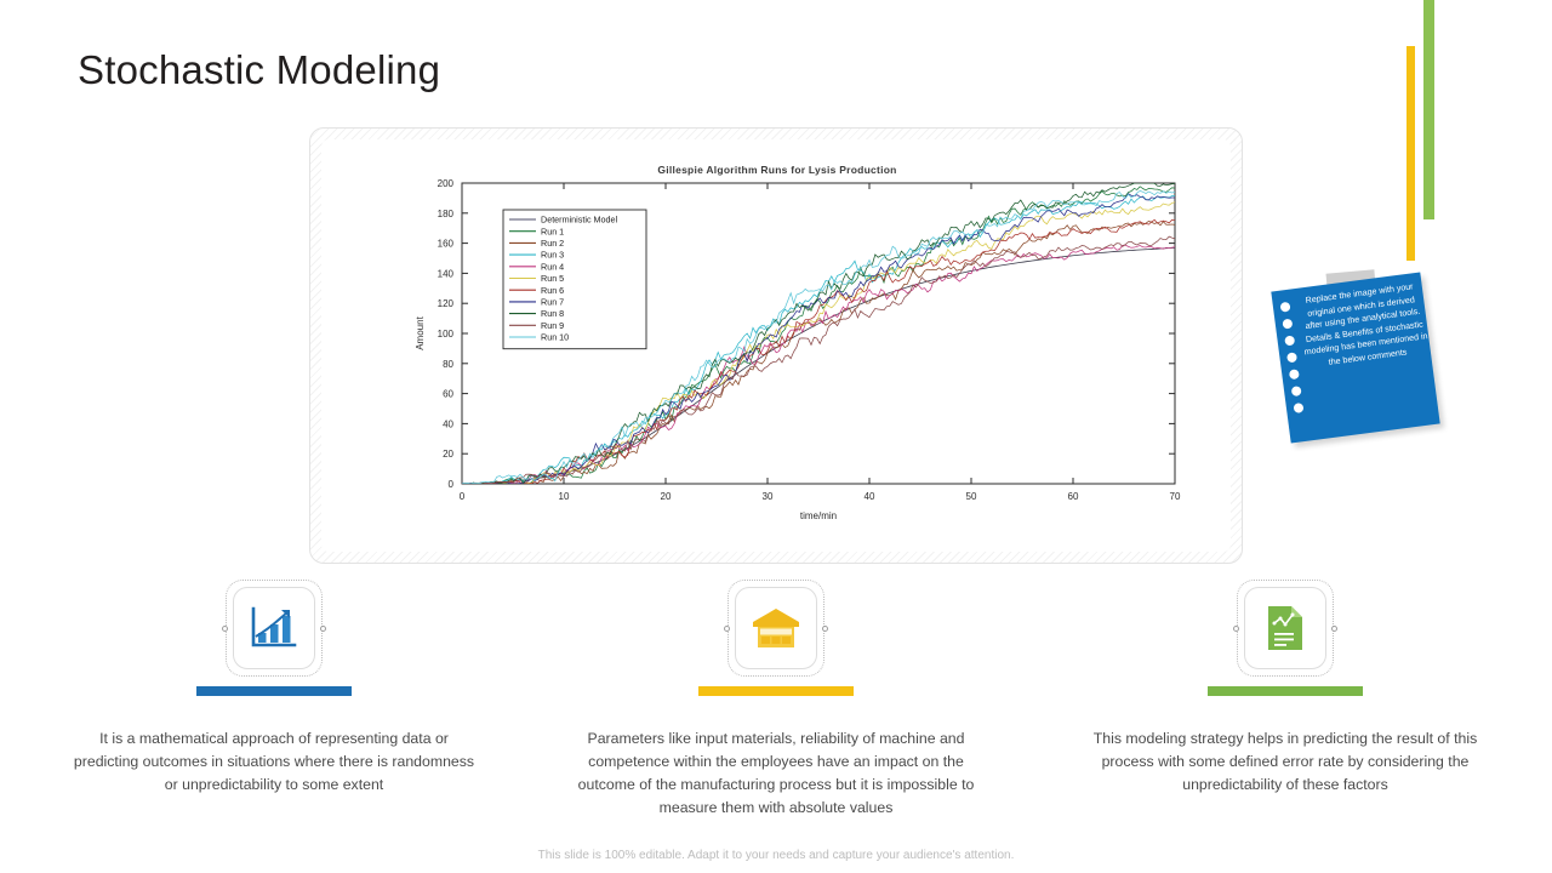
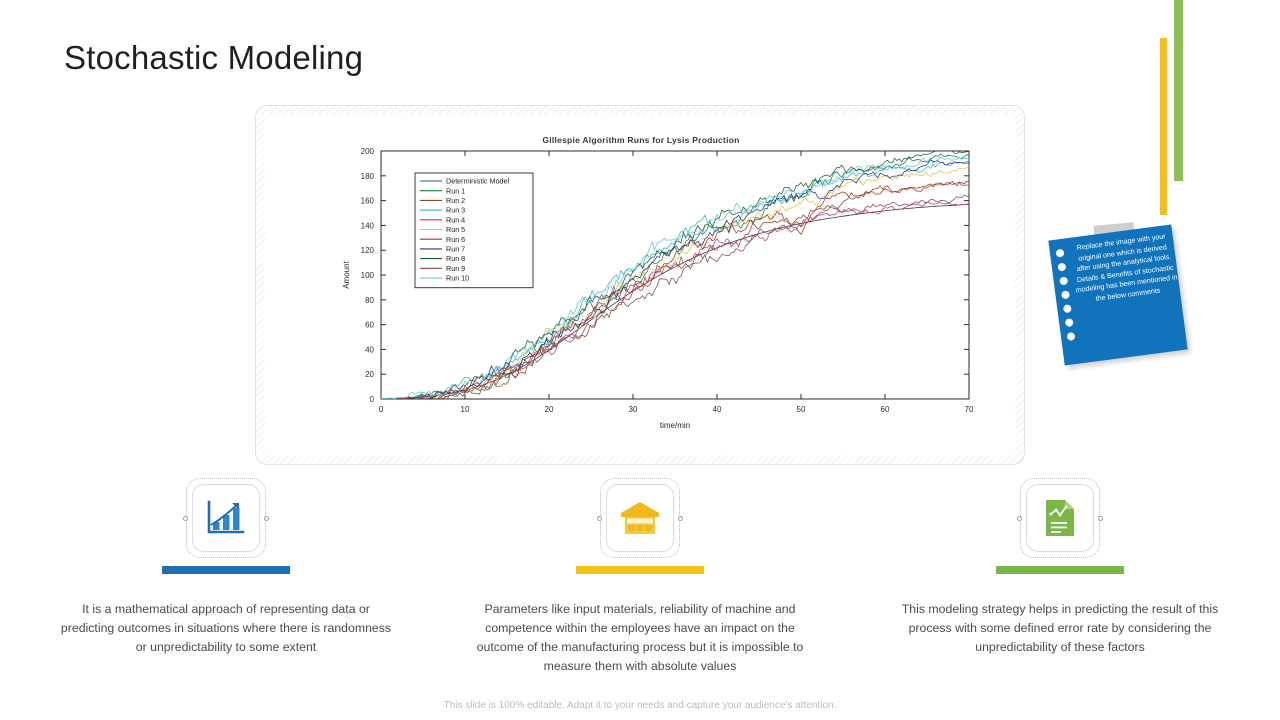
Run 2/50: 149 -> 143
Run 6/50: 152 -> 138
